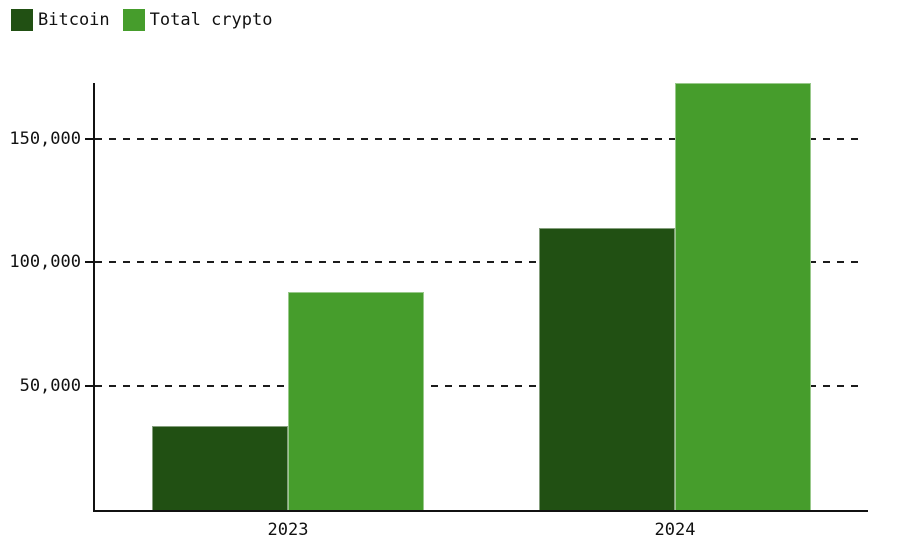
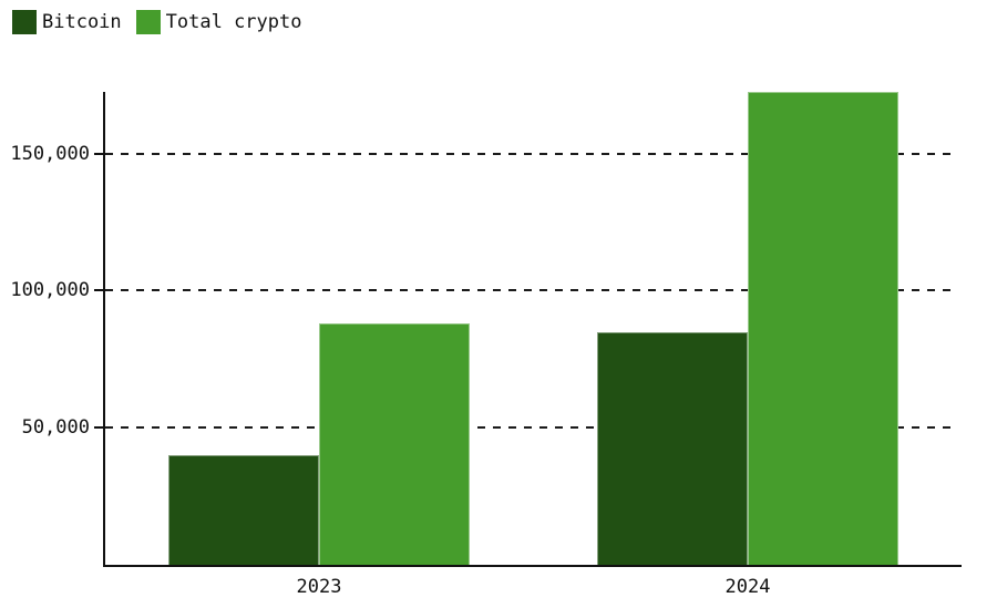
Bitcoin/2023: 34000 -> 40000
Bitcoin/2024: 114000 -> 85000
